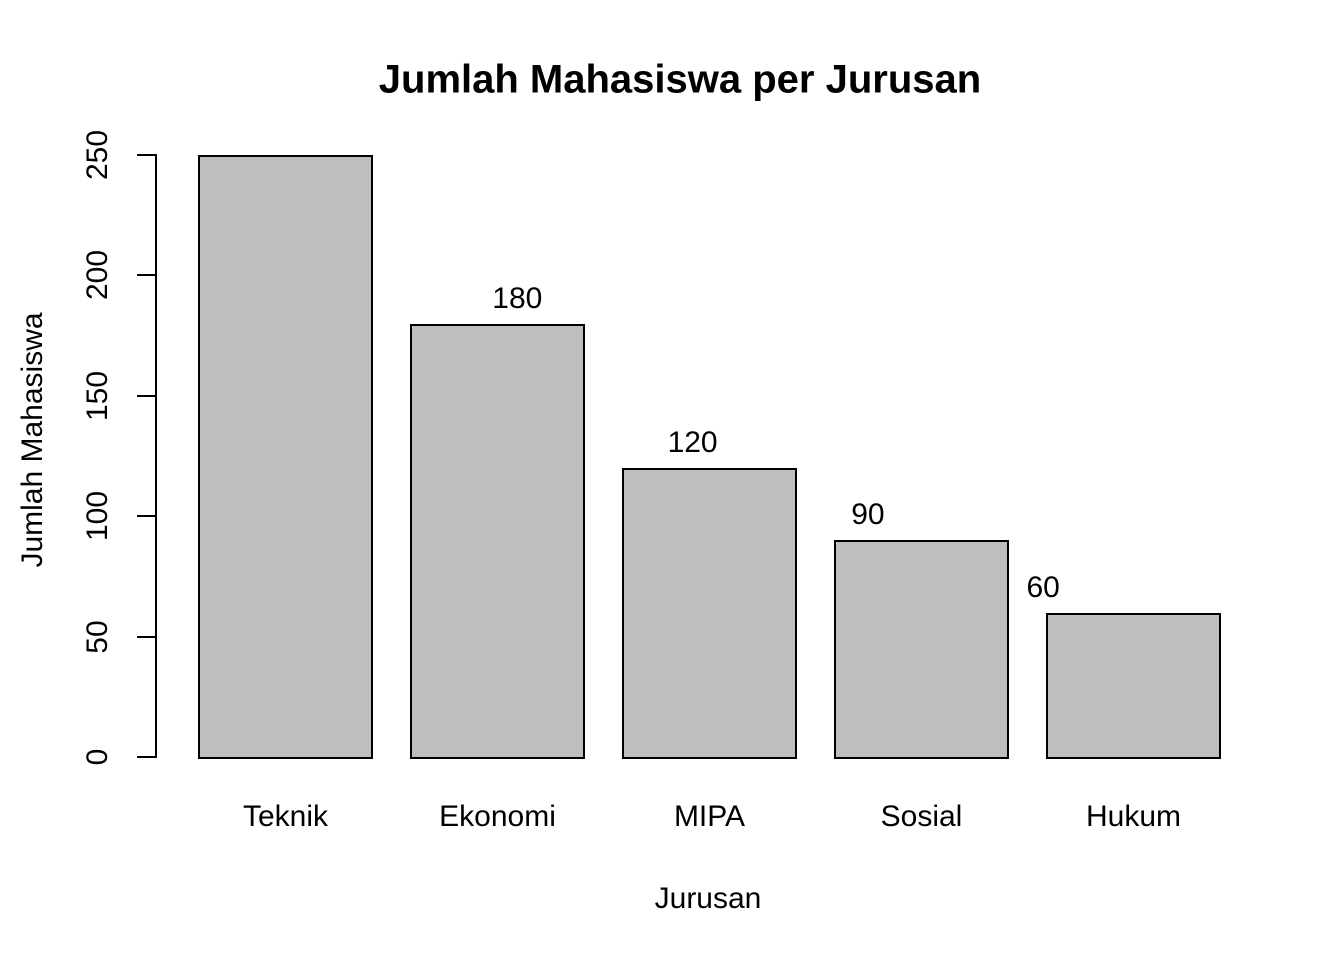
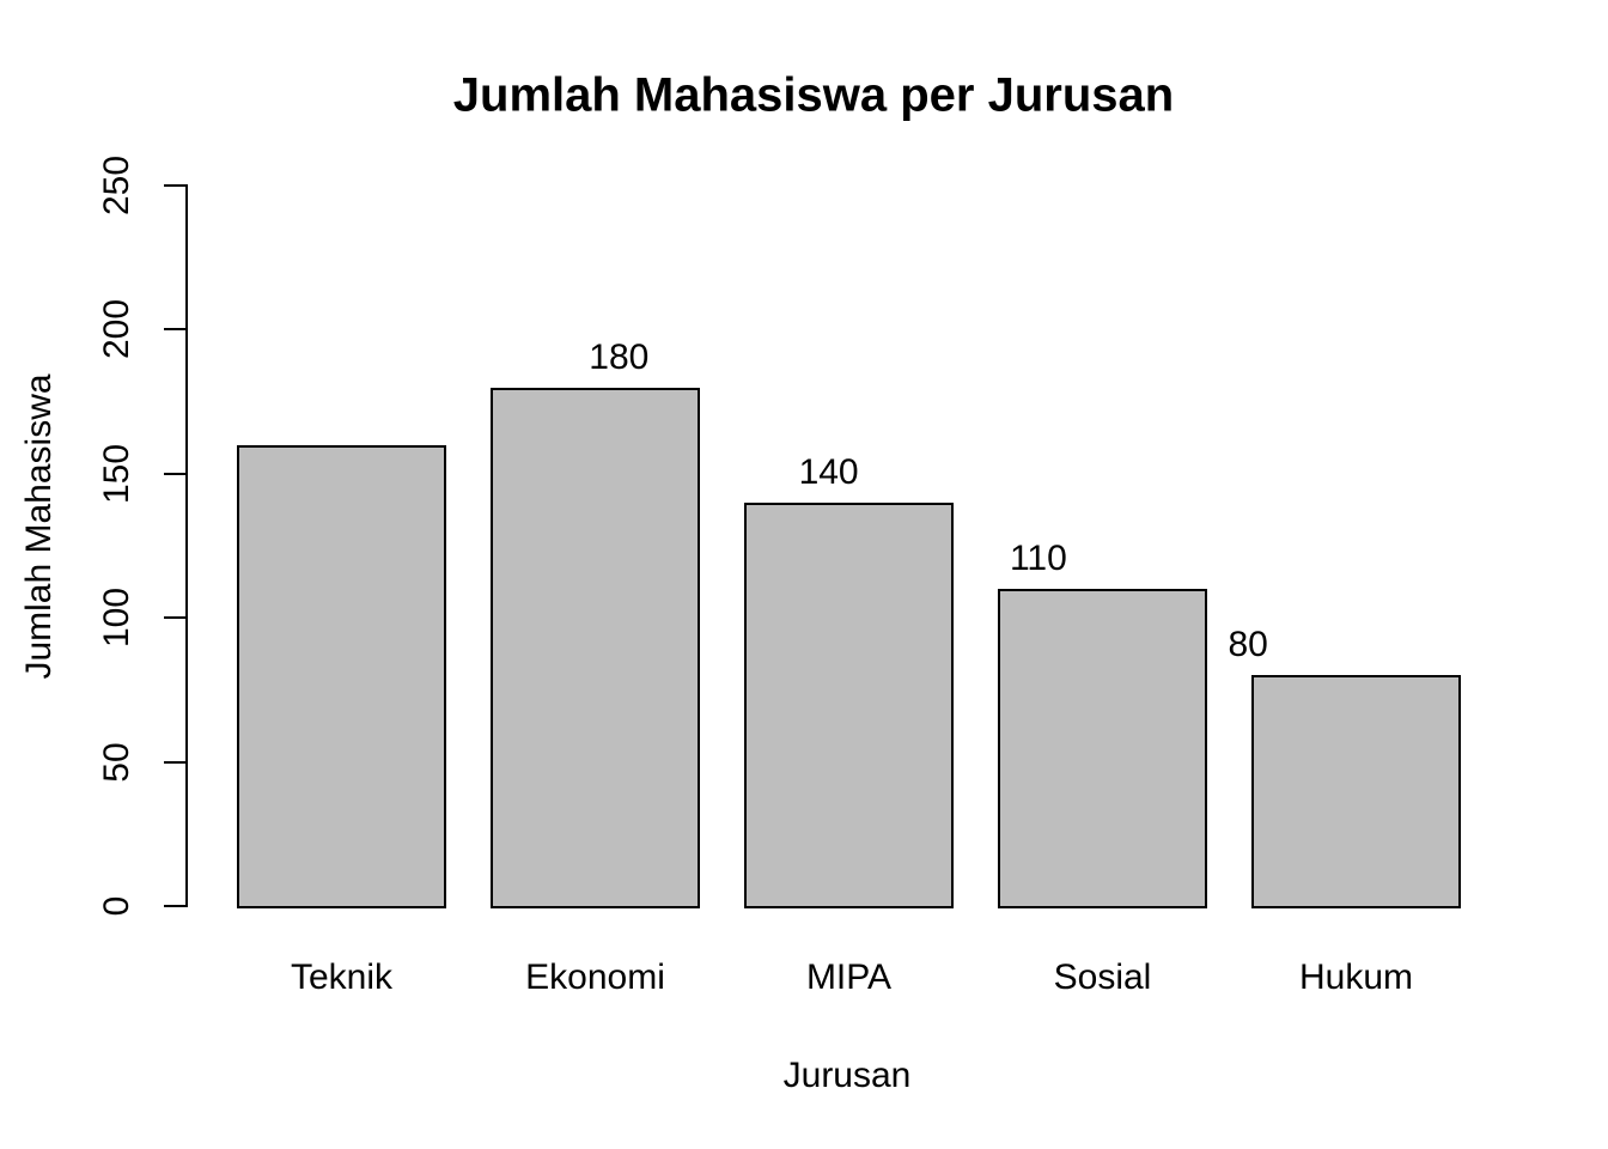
Teknik: 250 -> 160
MIPA: 120 -> 140
Sosial: 90 -> 110
Hukum: 60 -> 80
